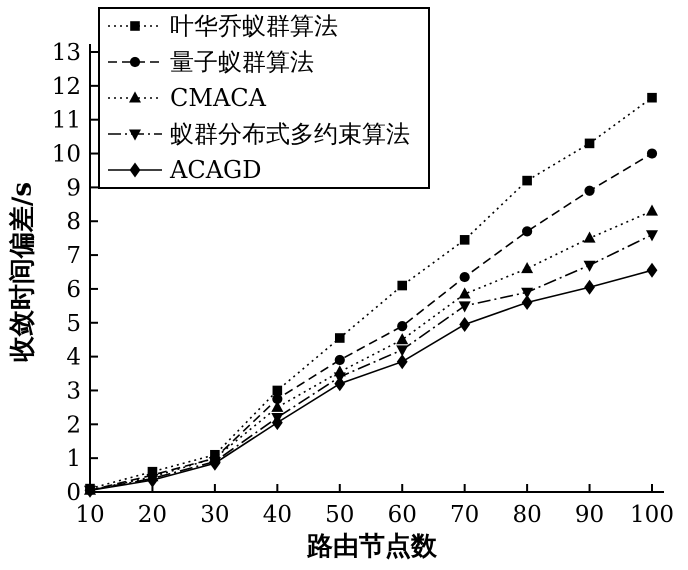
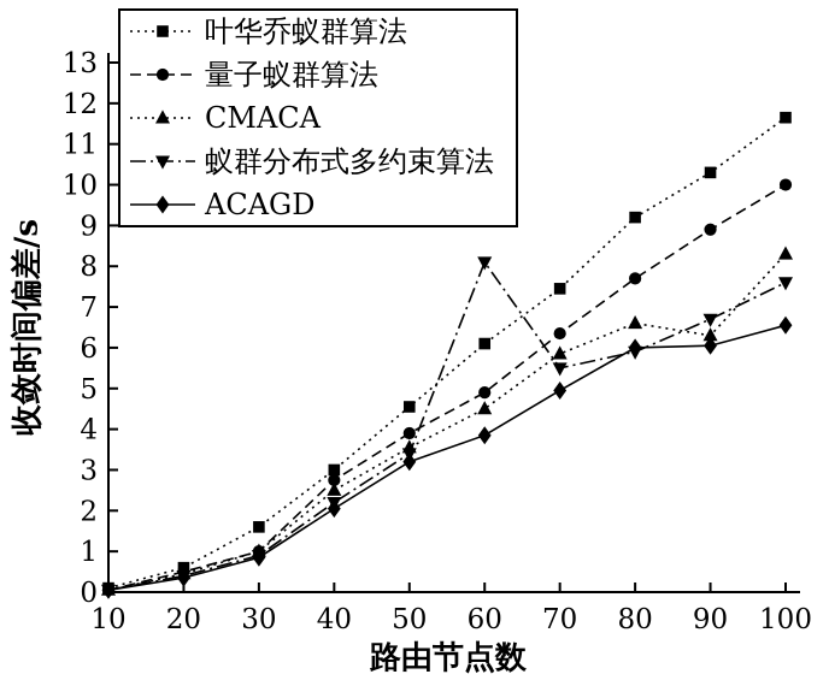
叶华乔蚁群算法/30: 1.1 -> 1.6
蚁群分布式多约束算法/60: 4.2 -> 8.1
ACAGD/80: 5.6 -> 6.0
CMACA/90: 7.5 -> 6.3
